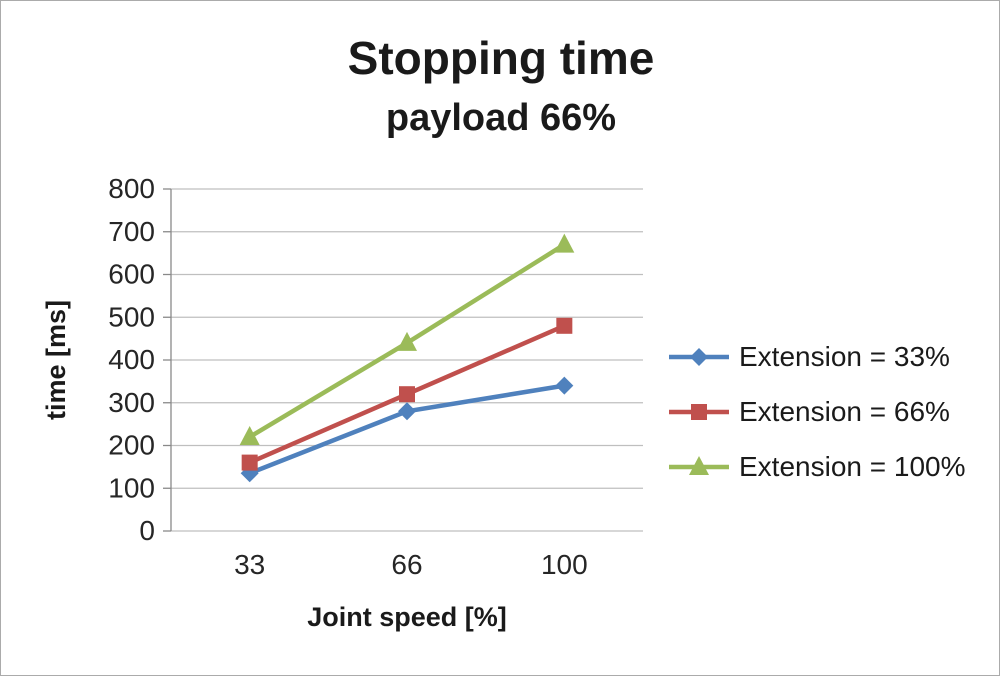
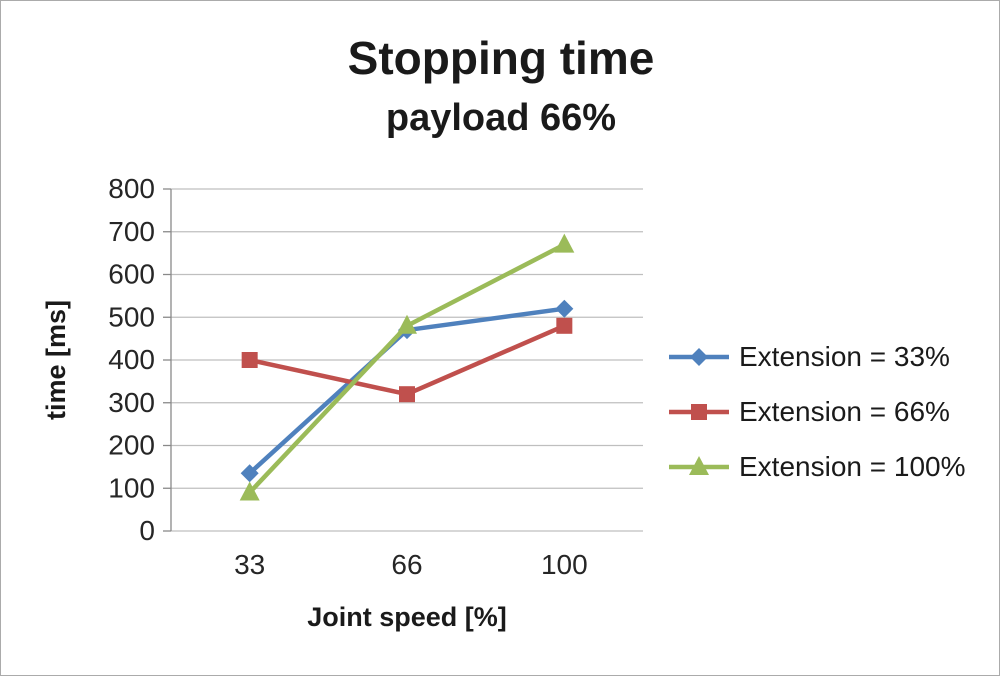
Extension = 66%/33: 160 -> 400
Extension = 100%/33: 220 -> 90
Extension = 33%/66: 280 -> 470
Extension = 100%/66: 440 -> 480
Extension = 33%/100: 340 -> 520
